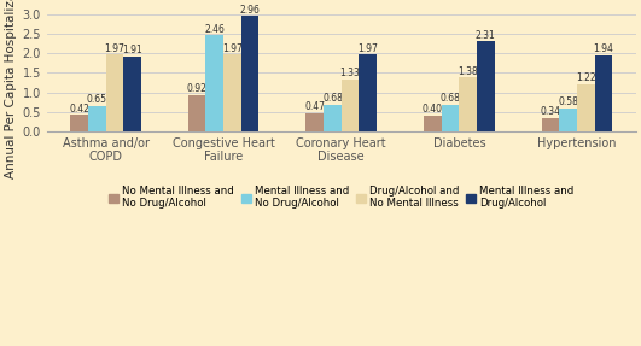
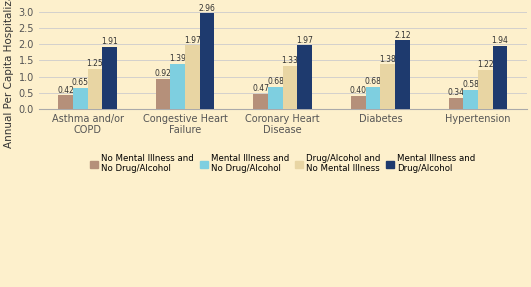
Drug/Alcohol and No Mental Illness/Asthma and/or COPD: 1.97 -> 1.25
Mental Illness and No Drug/Alcohol/Congestive Heart Failure: 2.46 -> 1.39
Mental Illness and Drug/Alcohol/Diabetes: 2.31 -> 2.12
